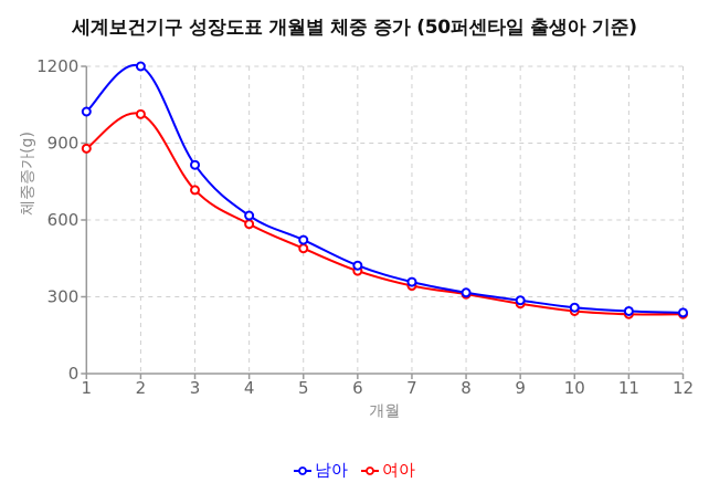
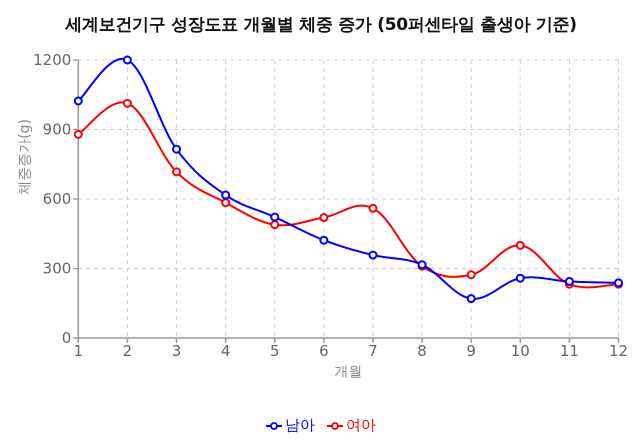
여아/6: 400 -> 520
여아/7: 340 -> 560
남아/9: 290 -> 170
여아/10: 240 -> 400
